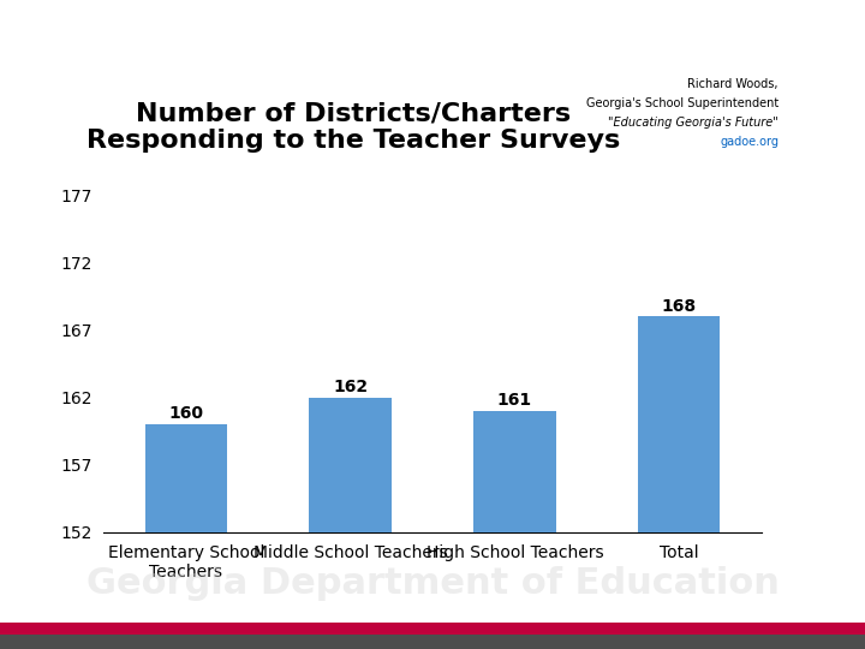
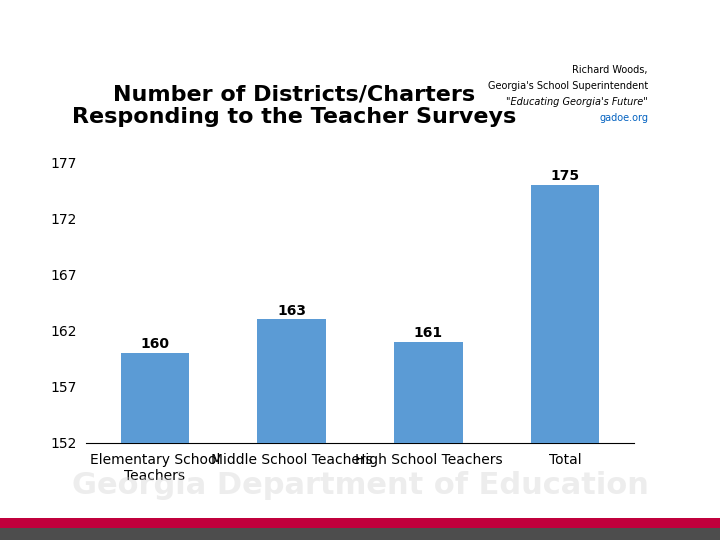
Middle School Teachers: 162 -> 163
Total: 168 -> 175
